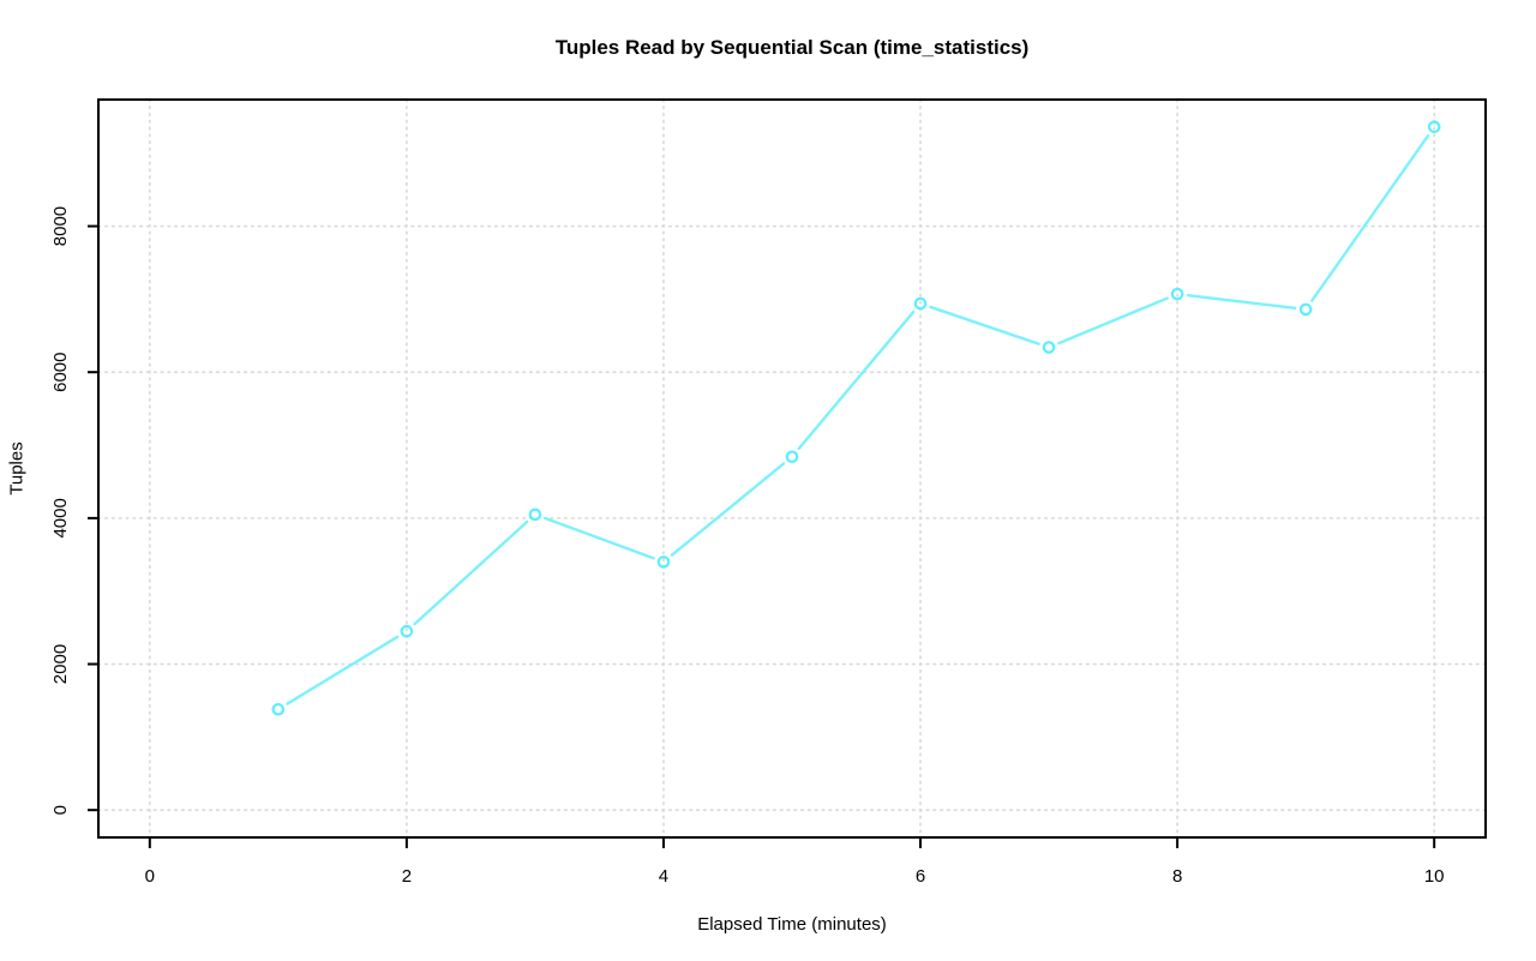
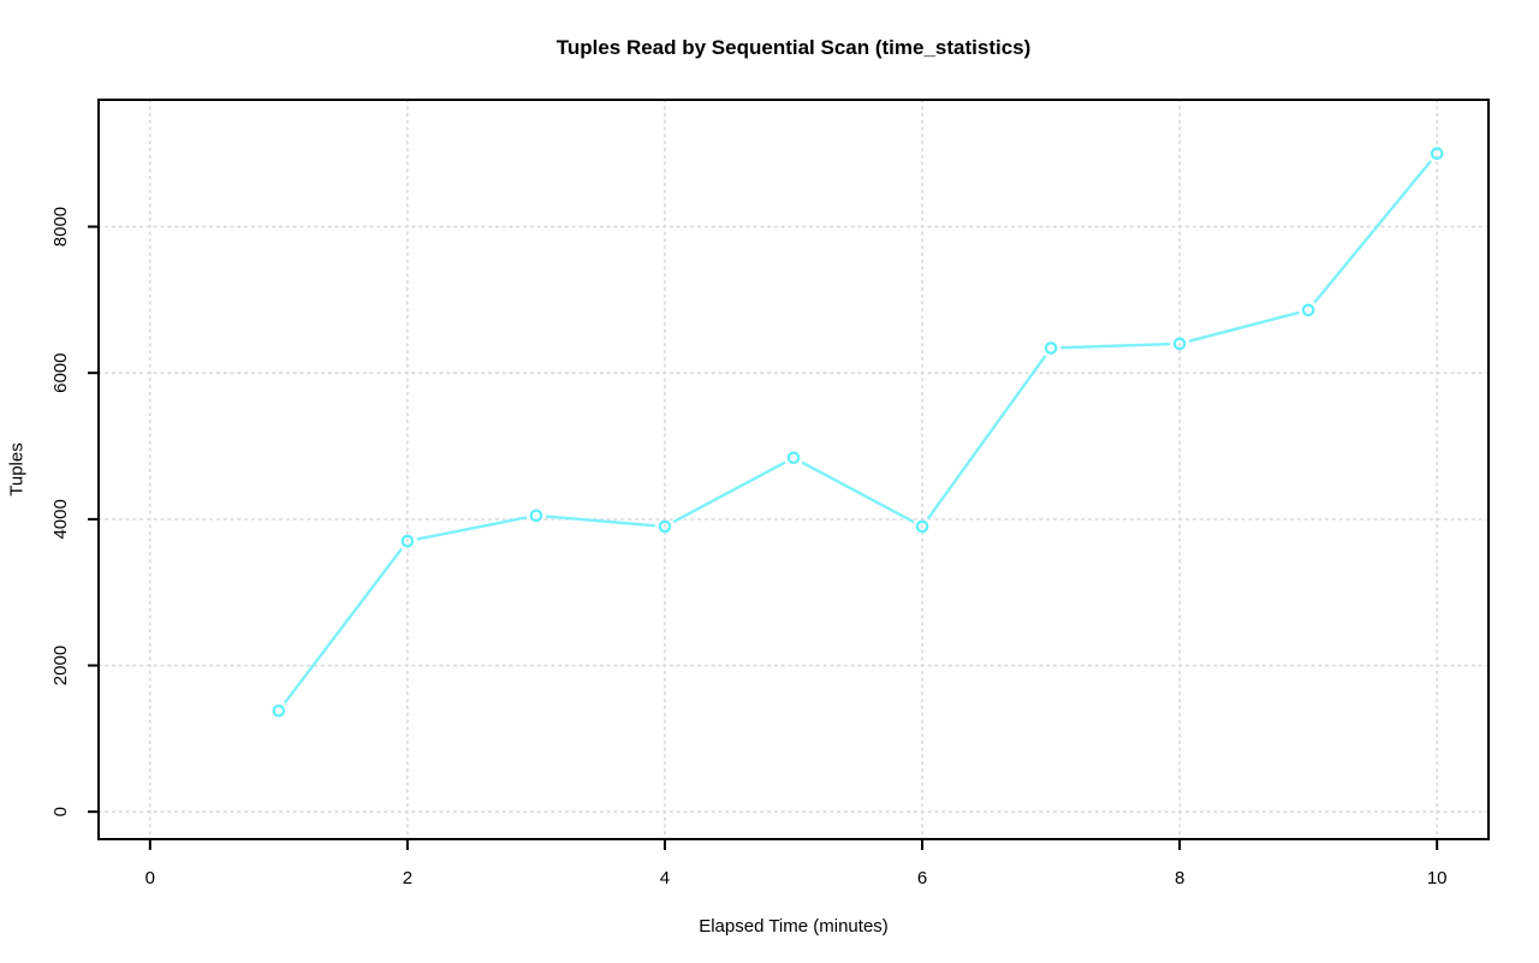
2: 2400 -> 3700
4: 3400 -> 3900
6: 6900 -> 3900
8: 7100 -> 6400
10: 9400 -> 9000
